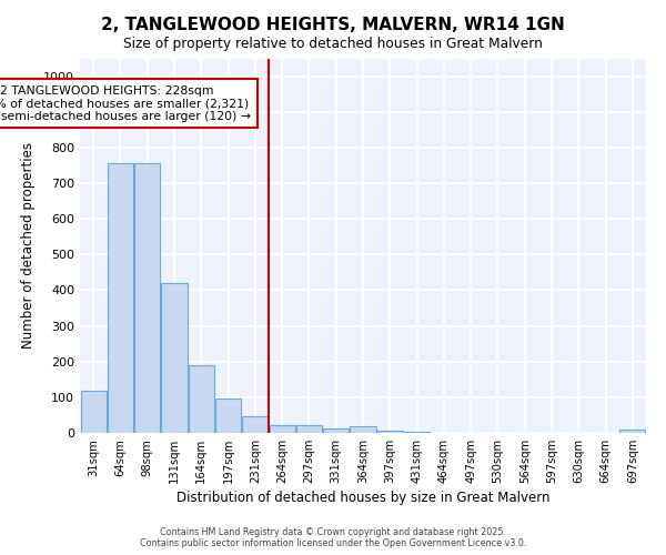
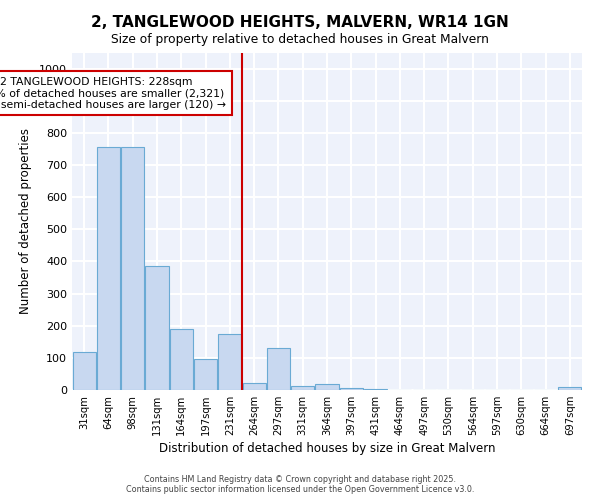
131sqm: 420 -> 385
231sqm: 48 -> 175
297sqm: 23 -> 130
